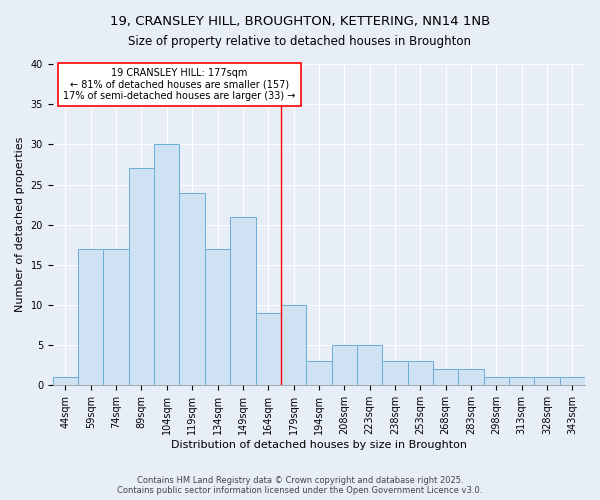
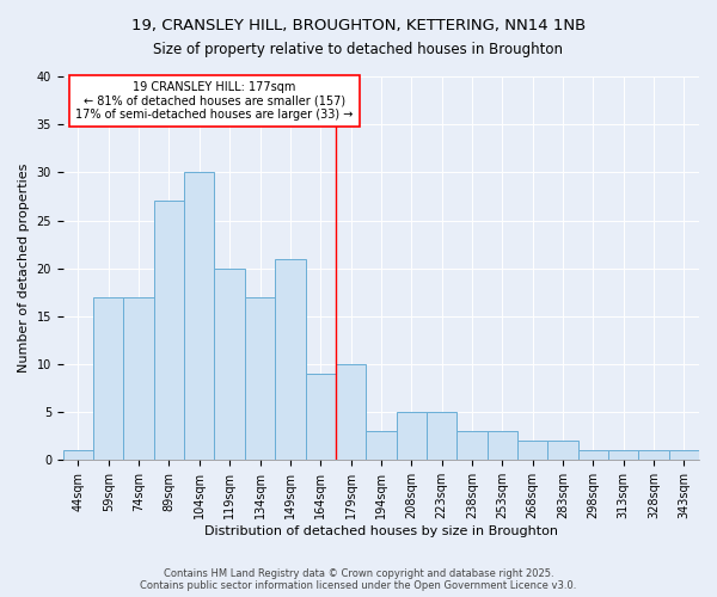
119sqm: 24 -> 20
